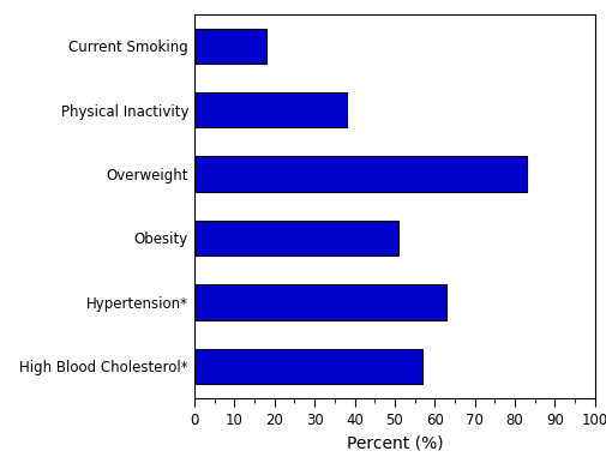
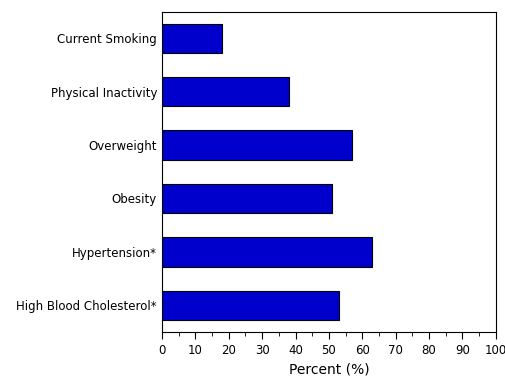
Overweight: 83 -> 57
High Blood Cholesterol*: 57 -> 53
